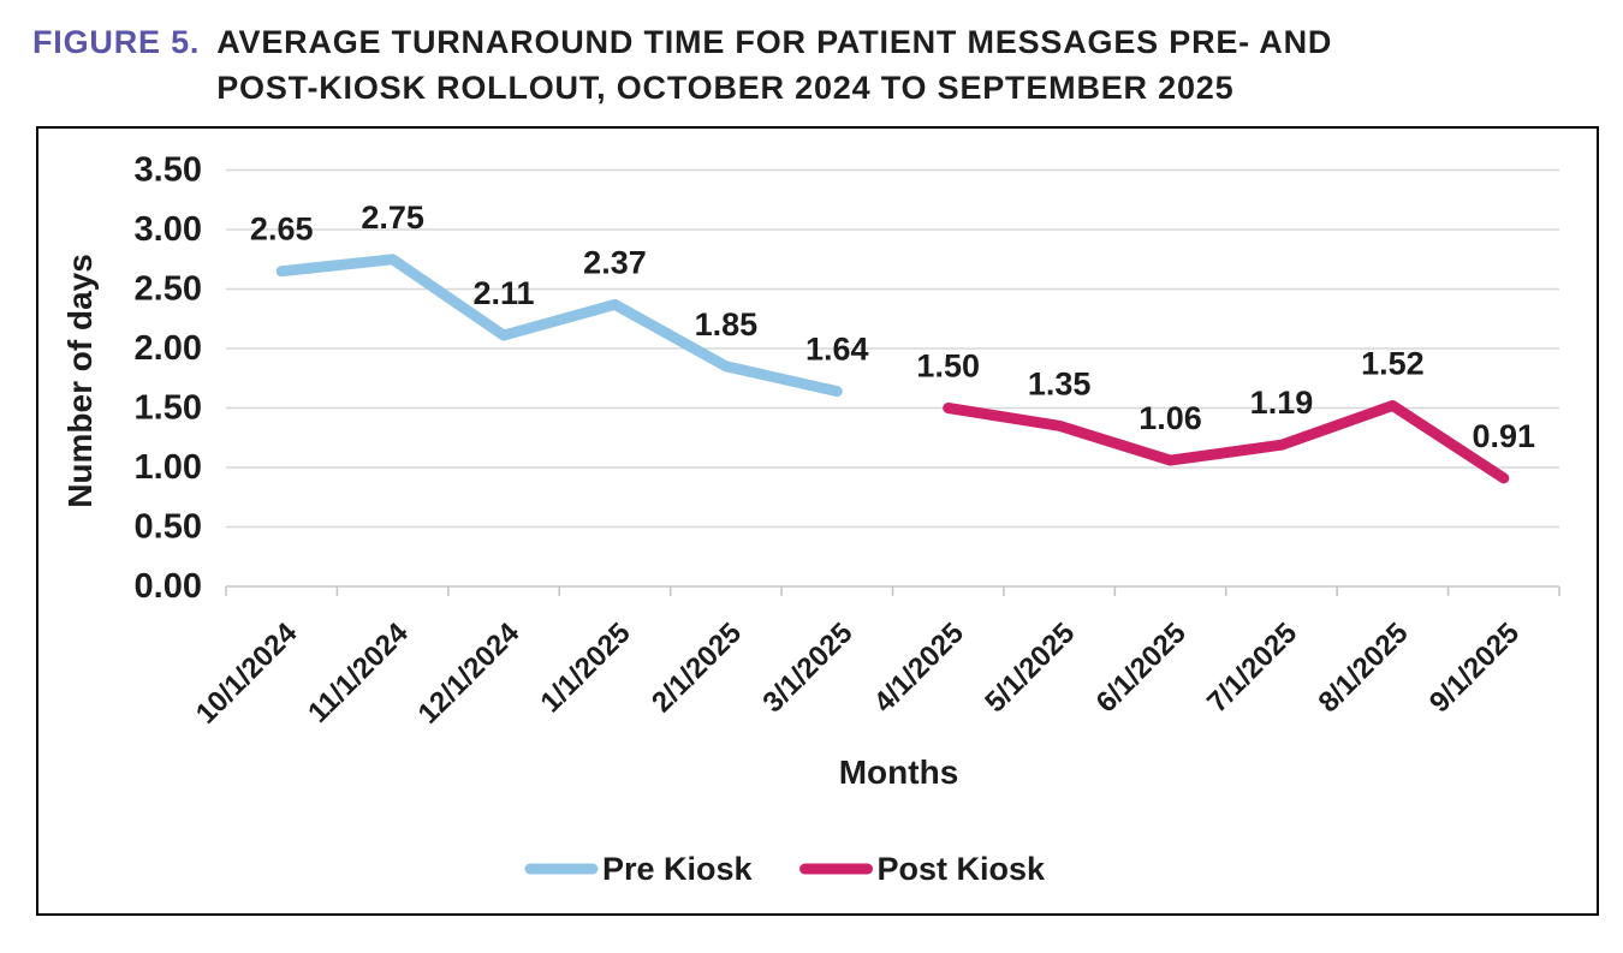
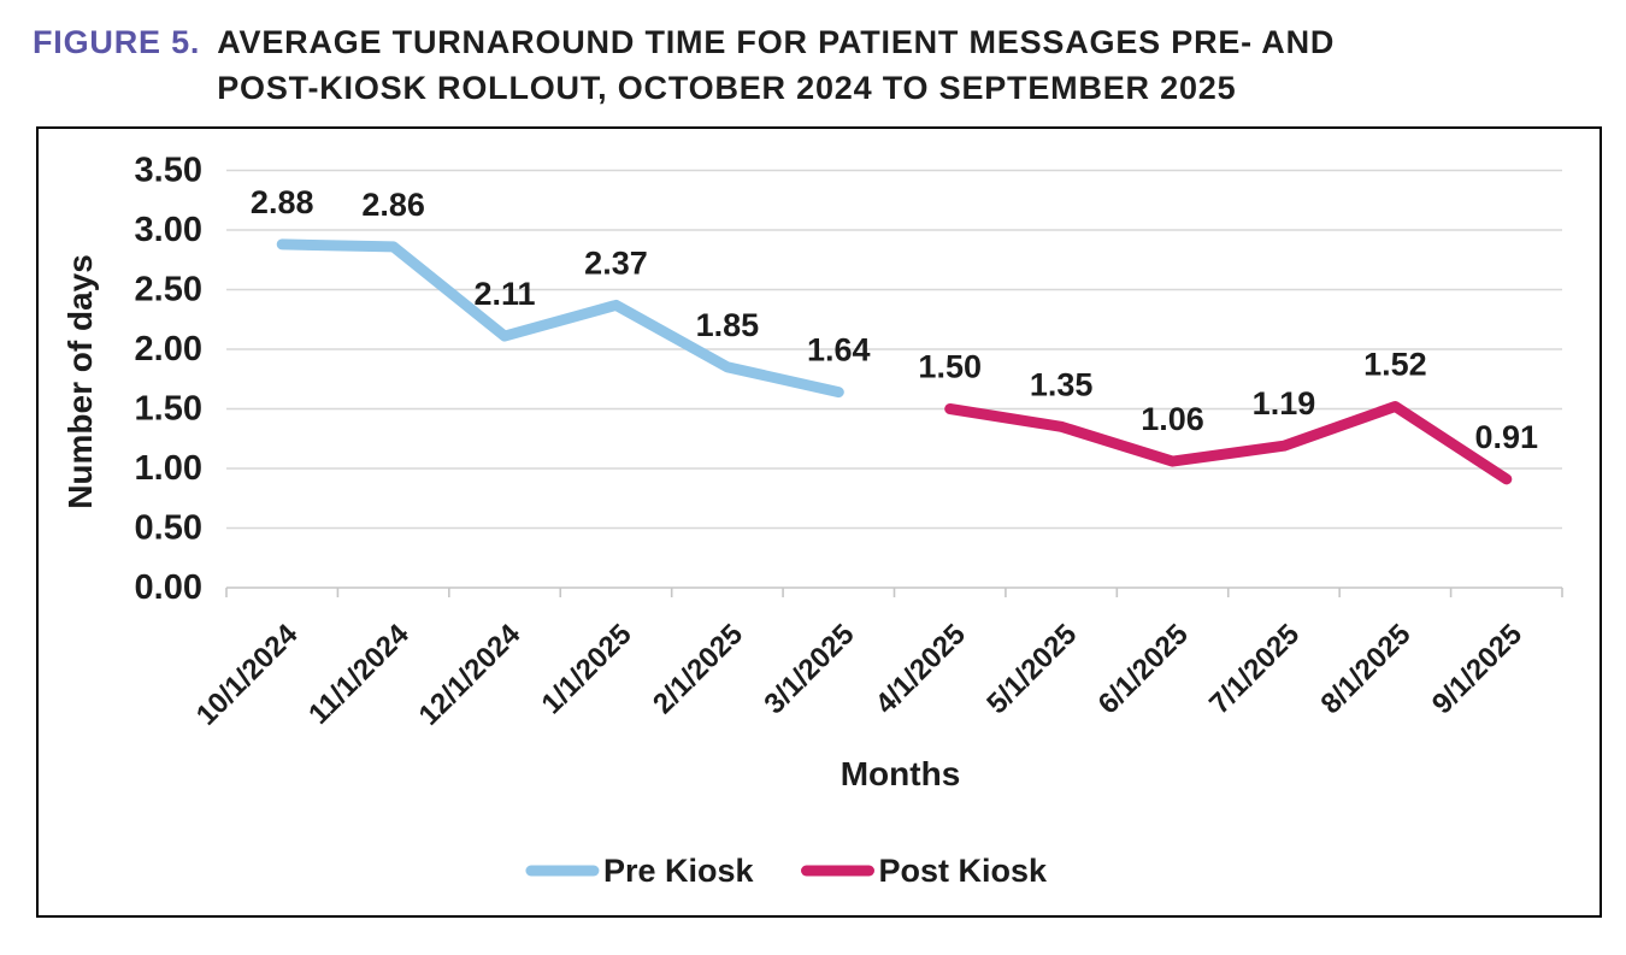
Pre Kiosk/10/1/2024: 2.65 -> 2.88
Pre Kiosk/11/1/2024: 2.75 -> 2.86
